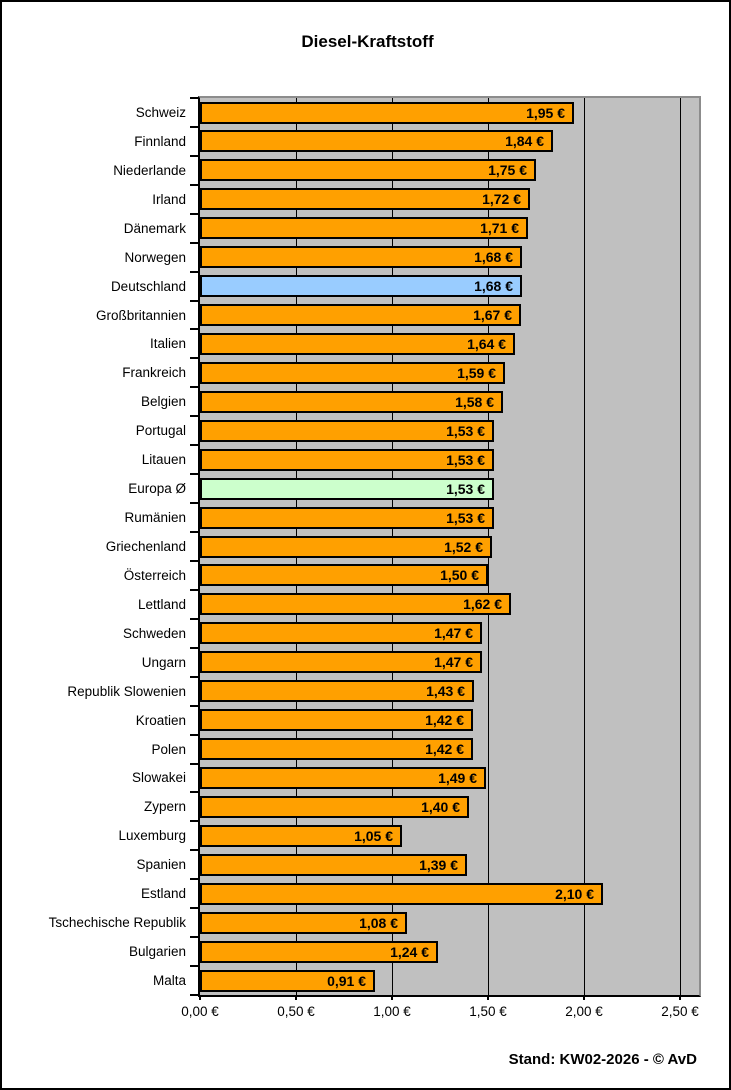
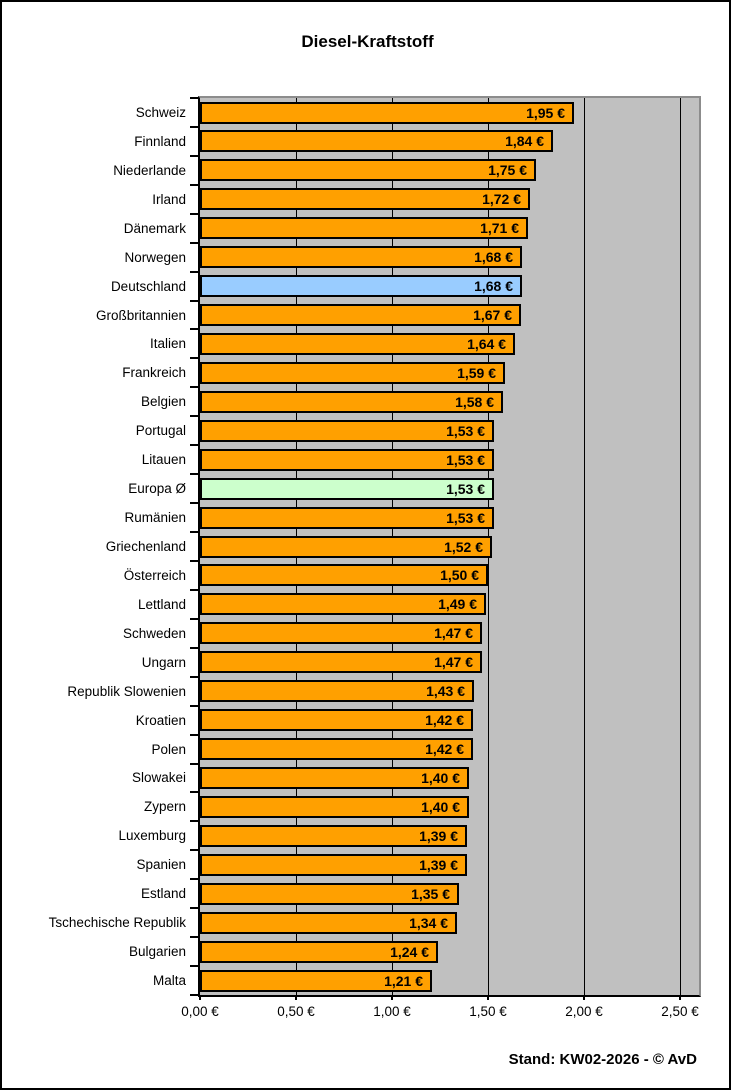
Lettland: 1,62 -> 1,49
Slowakei: 1,49 -> 1,40
Luxemburg: 1,05 -> 1,39
Estland: 2,10 -> 1,35
Tschechische Republik: 1,08 -> 1,34
Malta: 0,91 -> 1,21
